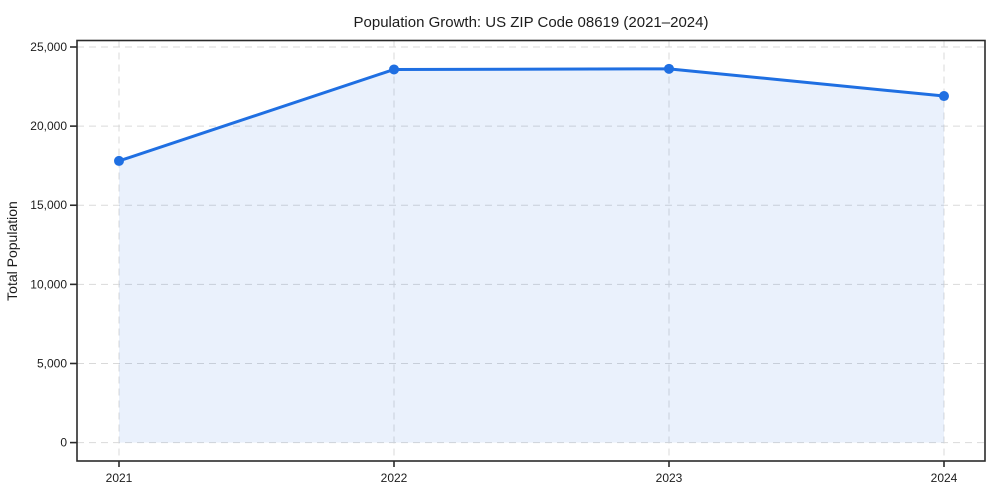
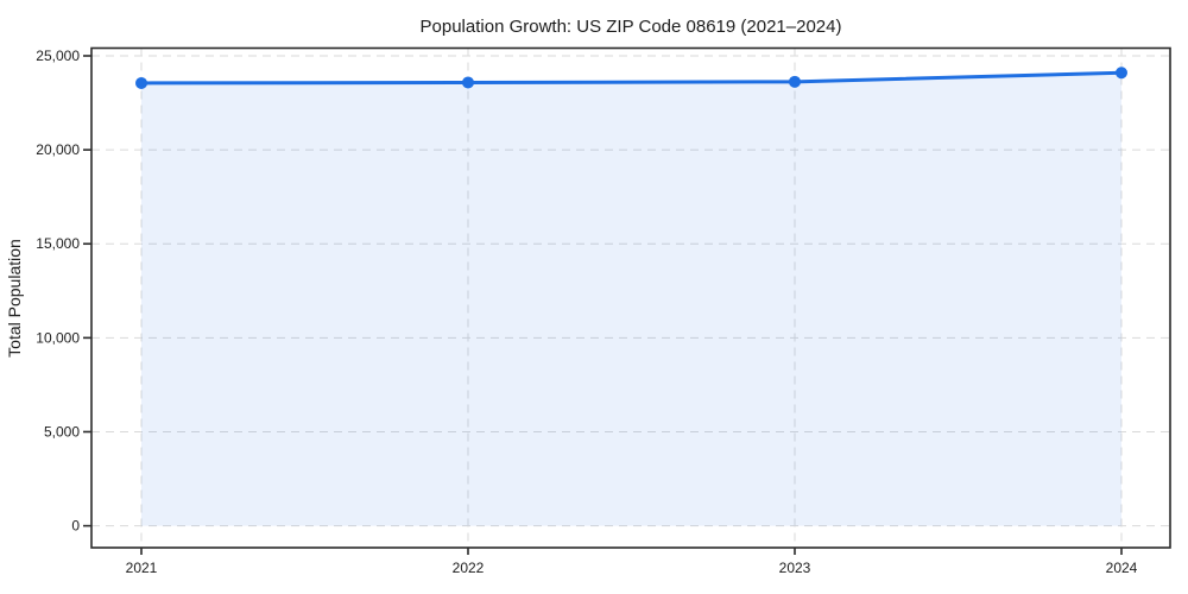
2021: 17800 -> 23600
2024: 21900 -> 24100
